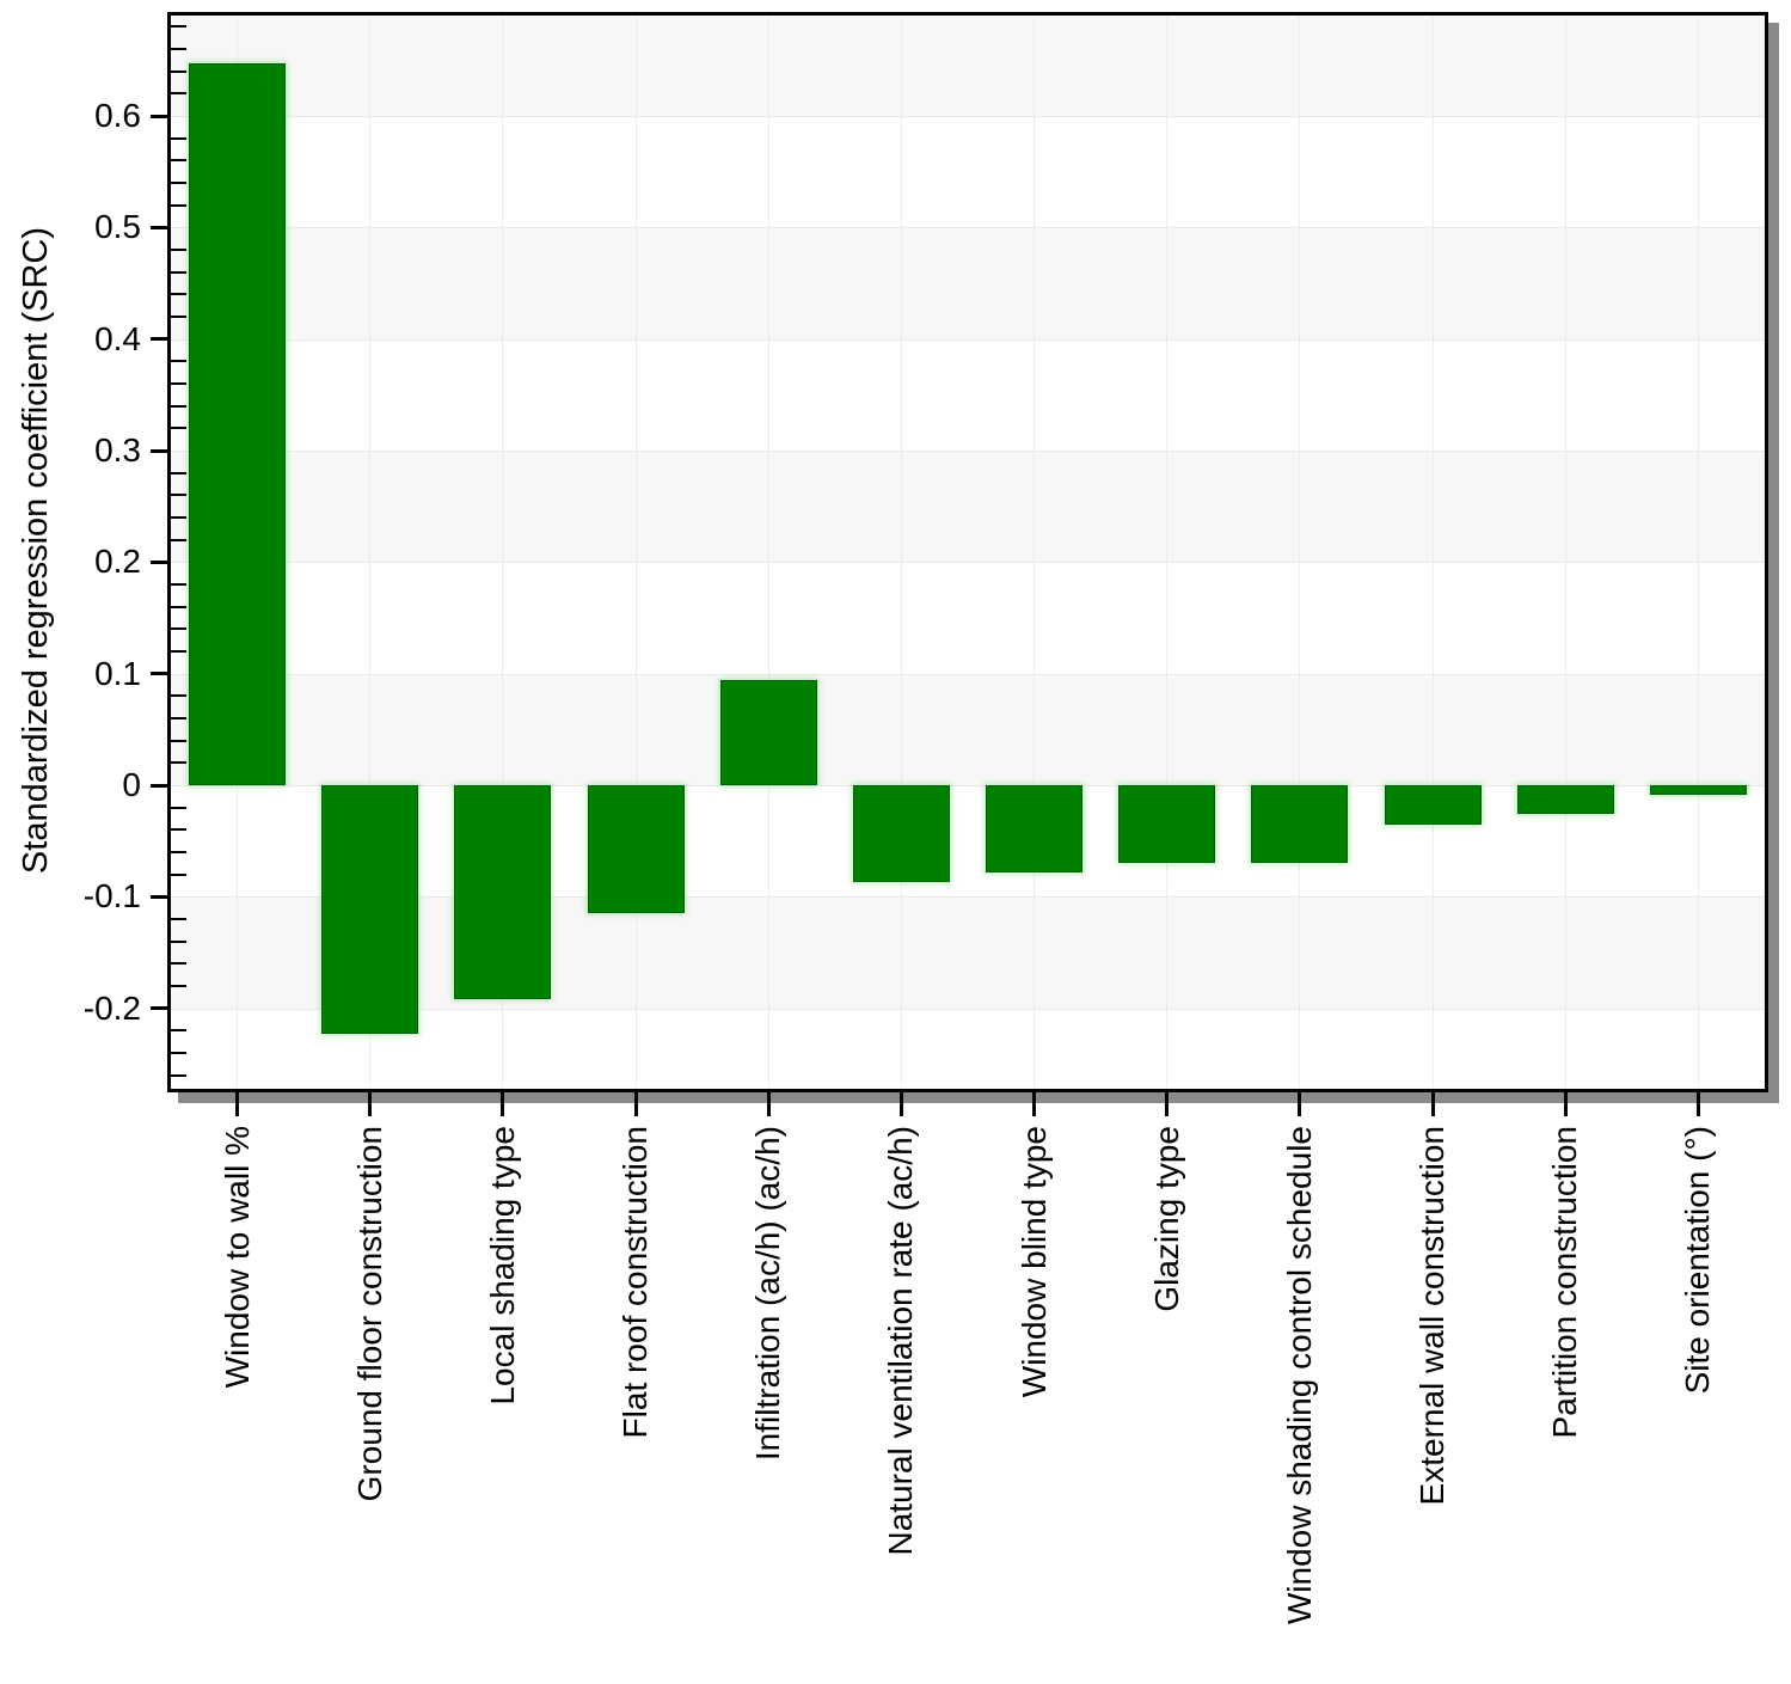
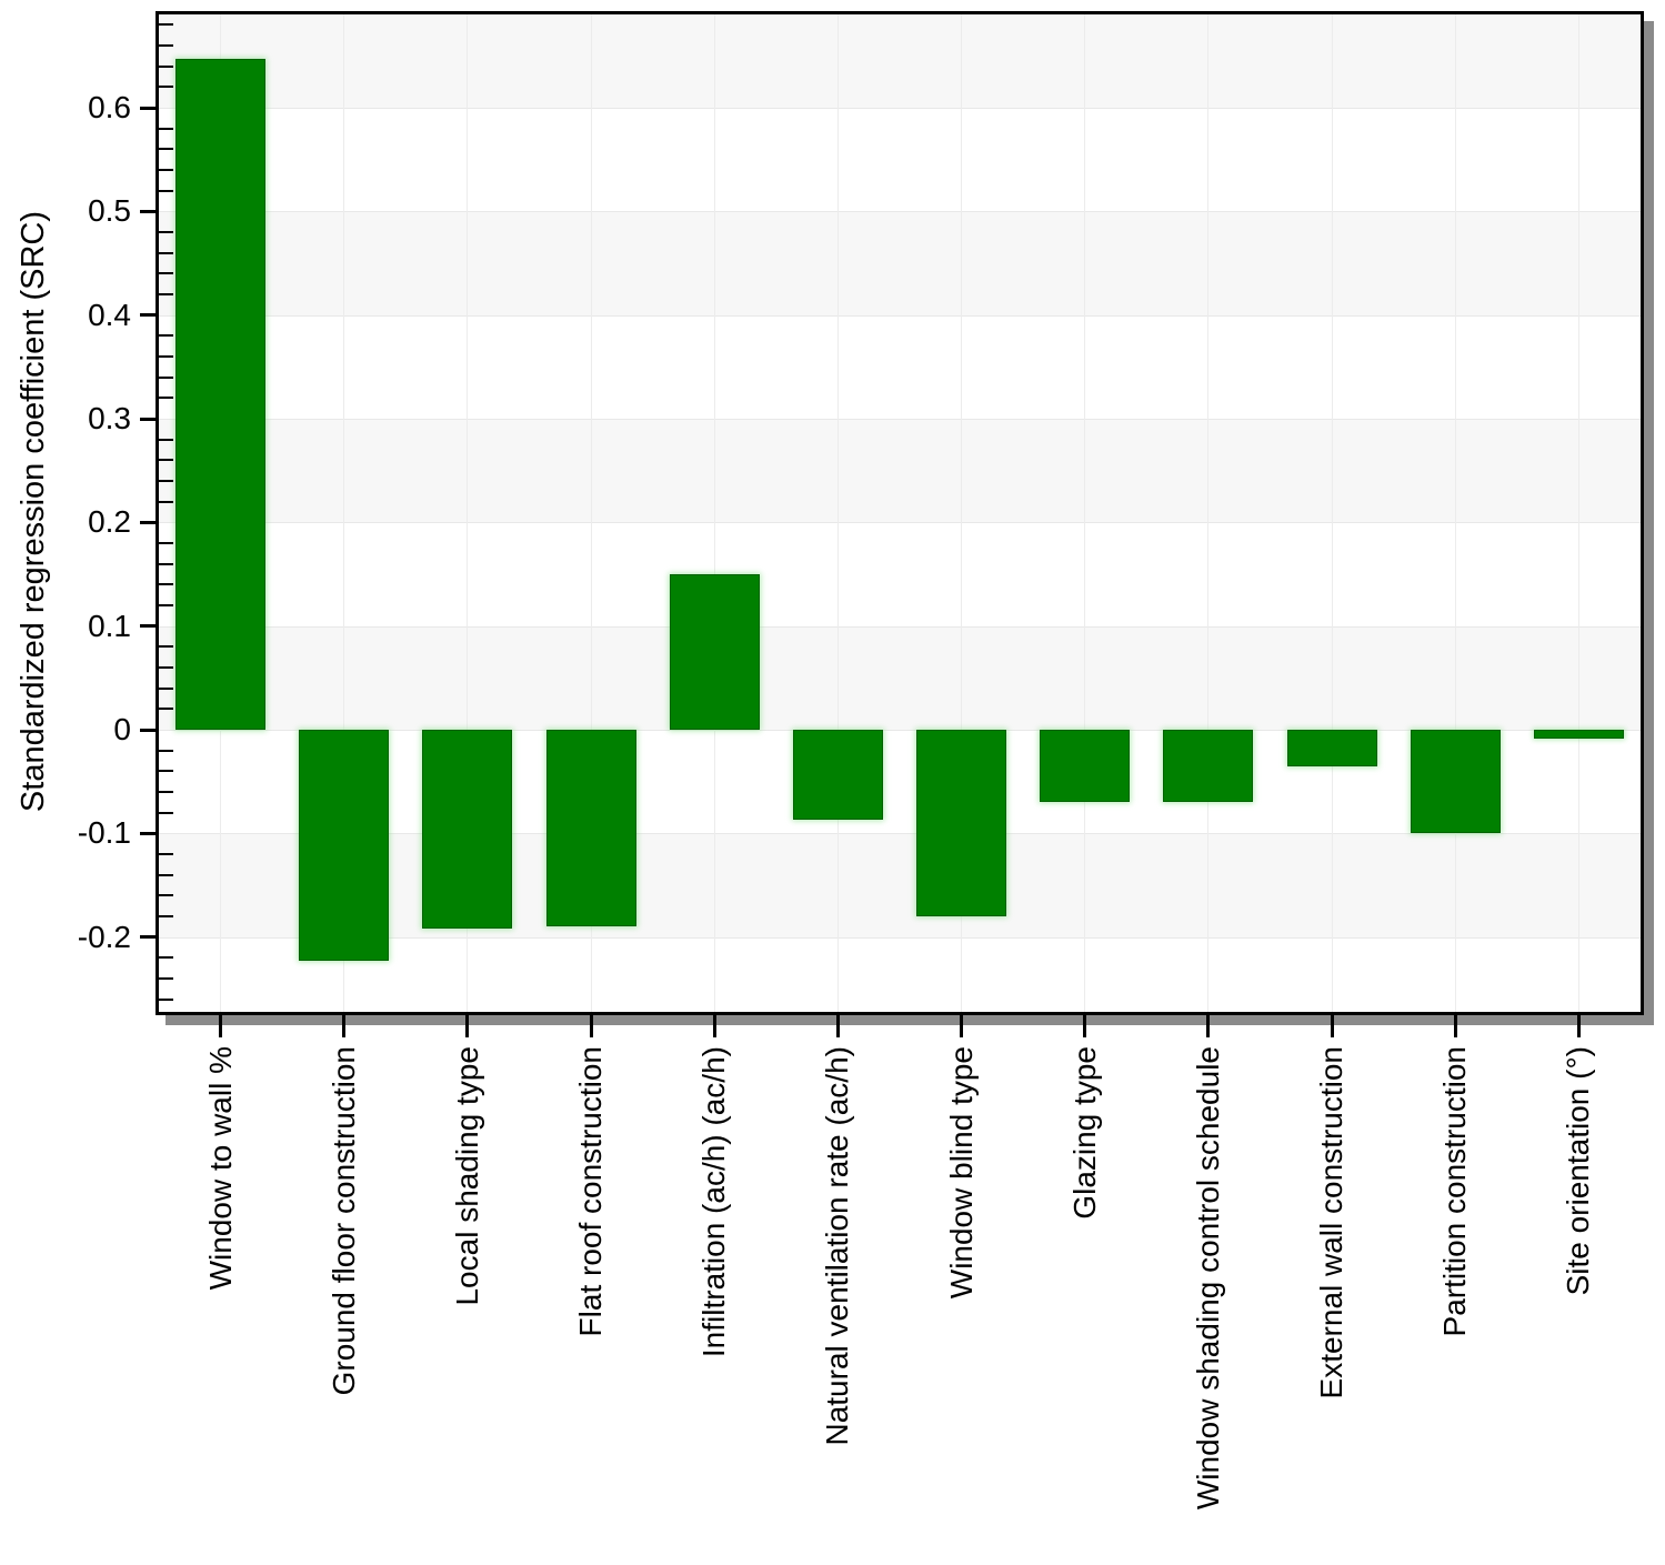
Flat roof construction: -0.11 -> -0.19
Infiltration (ac/h) (ac/h): 0.09 -> 0.15
Window blind type: -0.08 -> -0.18
Partition construction: -0.03 -> -0.10
